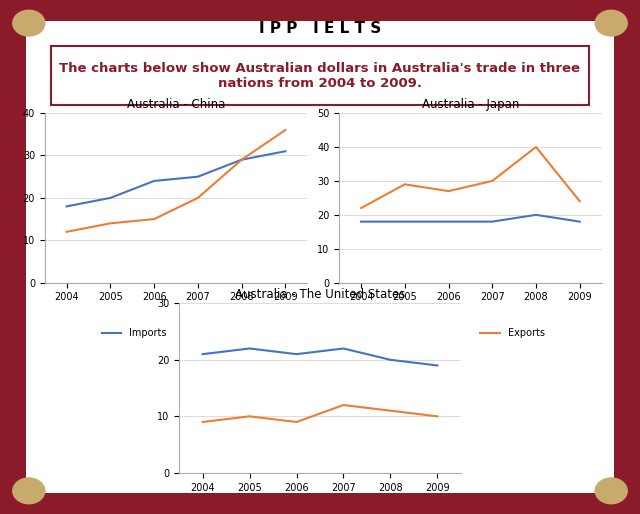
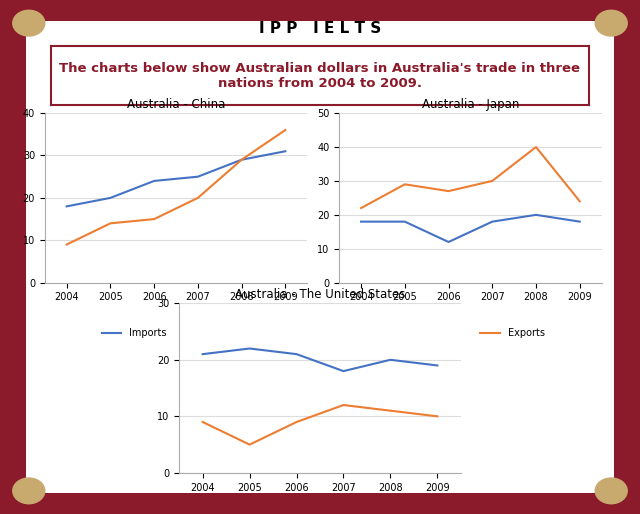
Australia - China/Exports/2004: 12 -> 9
Australia - Japan/Imports/2006: 18 -> 12
Australia - The United States/Exports/2005: 10 -> 5
Australia - The United States/Imports/2007: 22 -> 18
